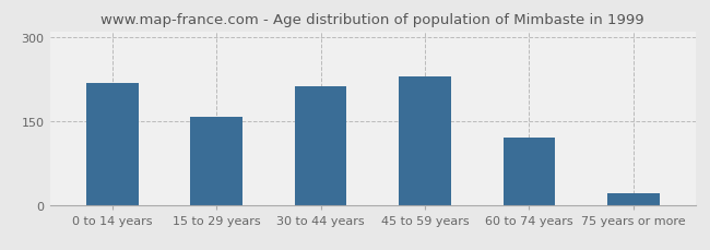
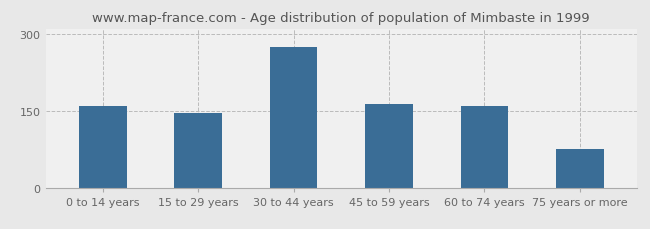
0 to 14 years: 218 -> 160
15 to 29 years: 158 -> 145
30 to 44 years: 212 -> 275
45 to 59 years: 230 -> 163
60 to 74 years: 120 -> 160
75 years or more: 20 -> 75
